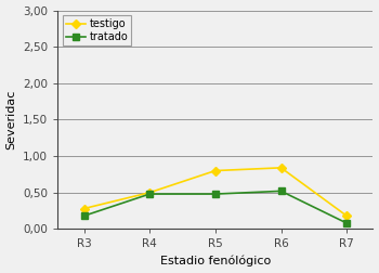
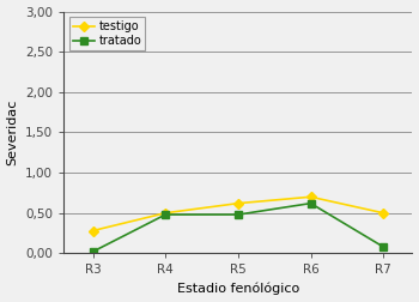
tratado/R3: 0,18 -> 0,02
testigo/R5: 0,80 -> 0,62
testigo/R6: 0,84 -> 0,70
tratado/R6: 0,52 -> 0,62
testigo/R7: 0,18 -> 0,50
